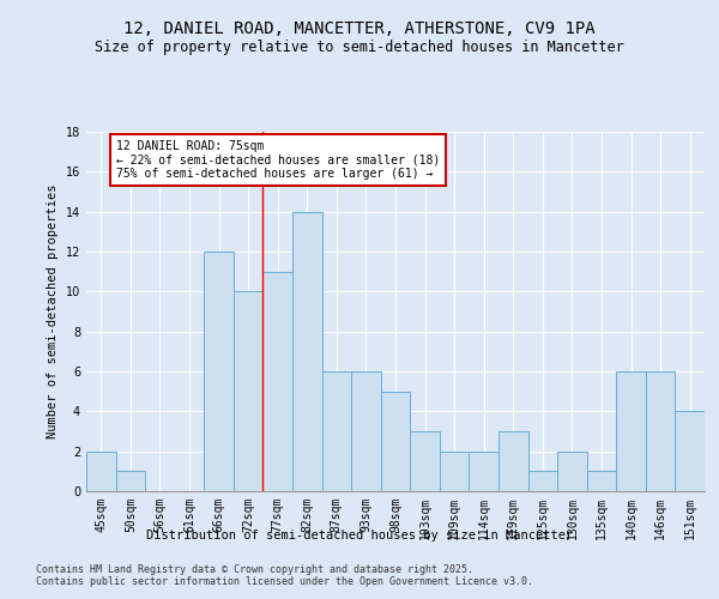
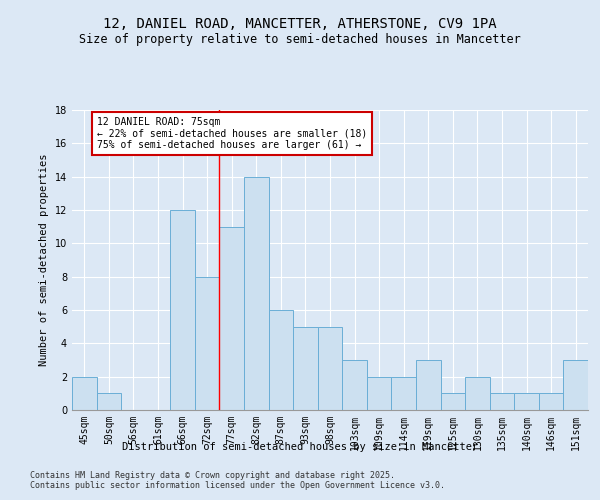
72sqm: 10 -> 8
93sqm: 6 -> 5
140sqm: 6 -> 1
146sqm: 6 -> 1
151sqm: 4 -> 3
